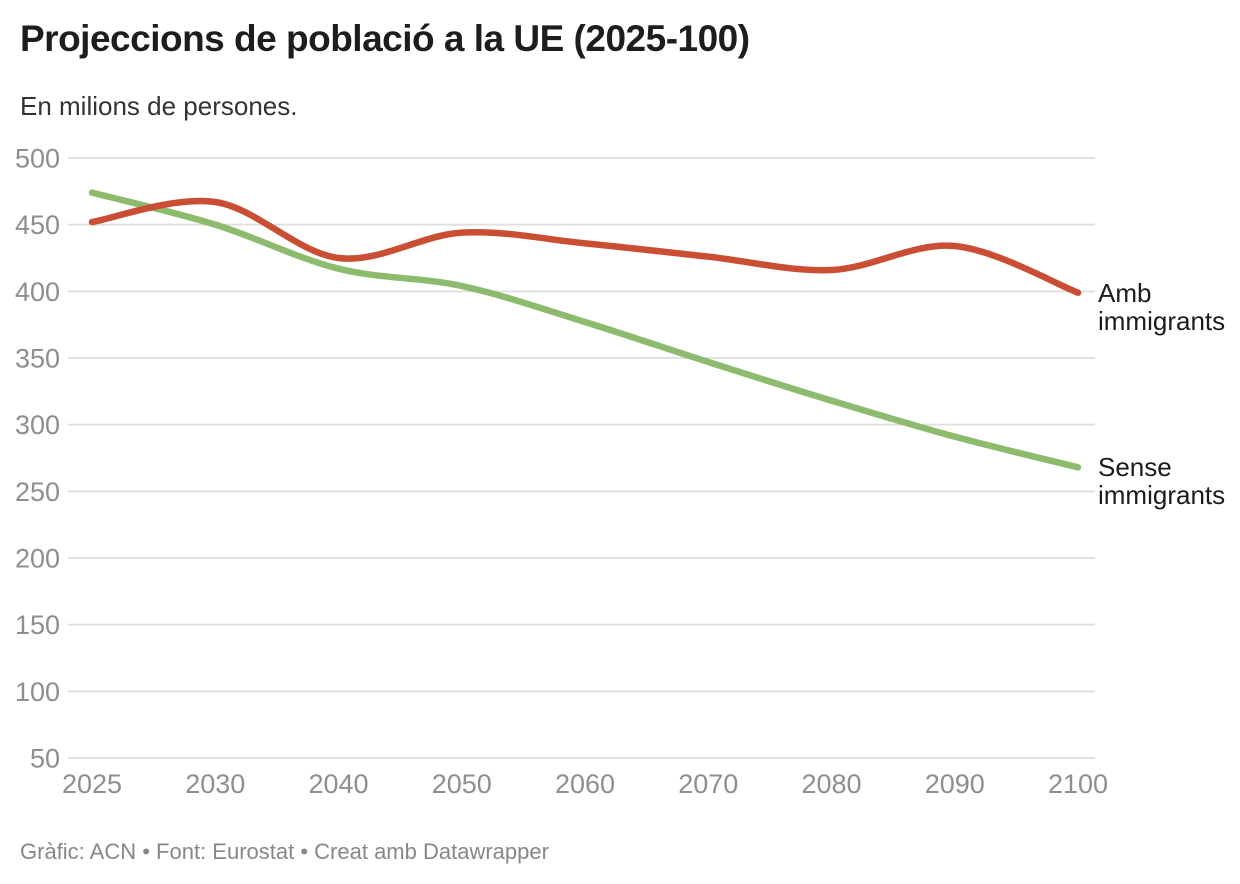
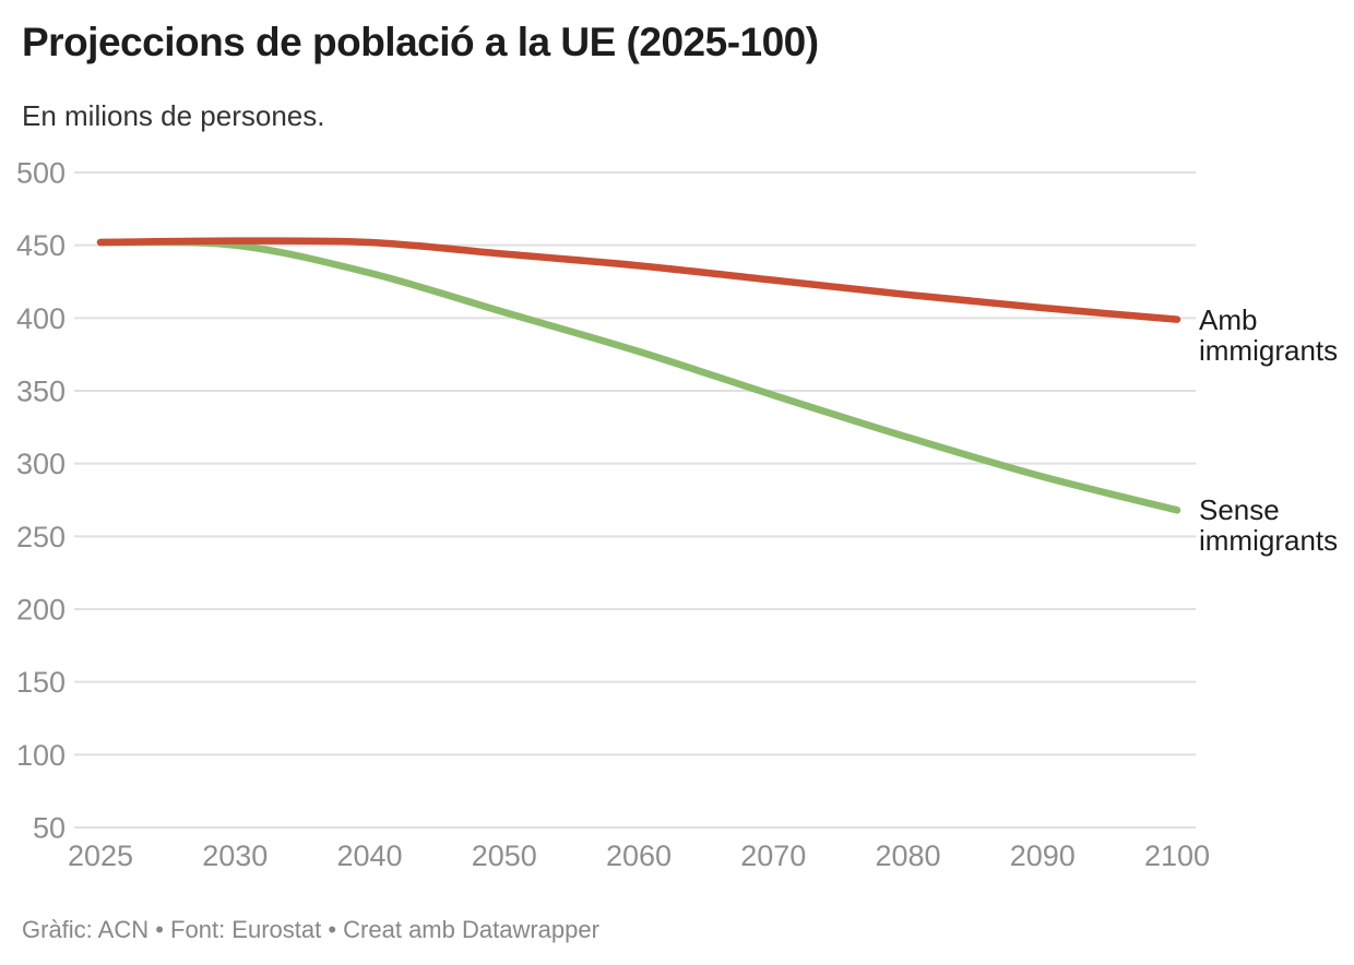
Sense immigrants/2025: 474 -> 452
Amb immigrants/2030: 467 -> 453
Amb immigrants/2040: 425 -> 452
Sense immigrants/2040: 417 -> 431
Amb immigrants/2090: 434 -> 407
